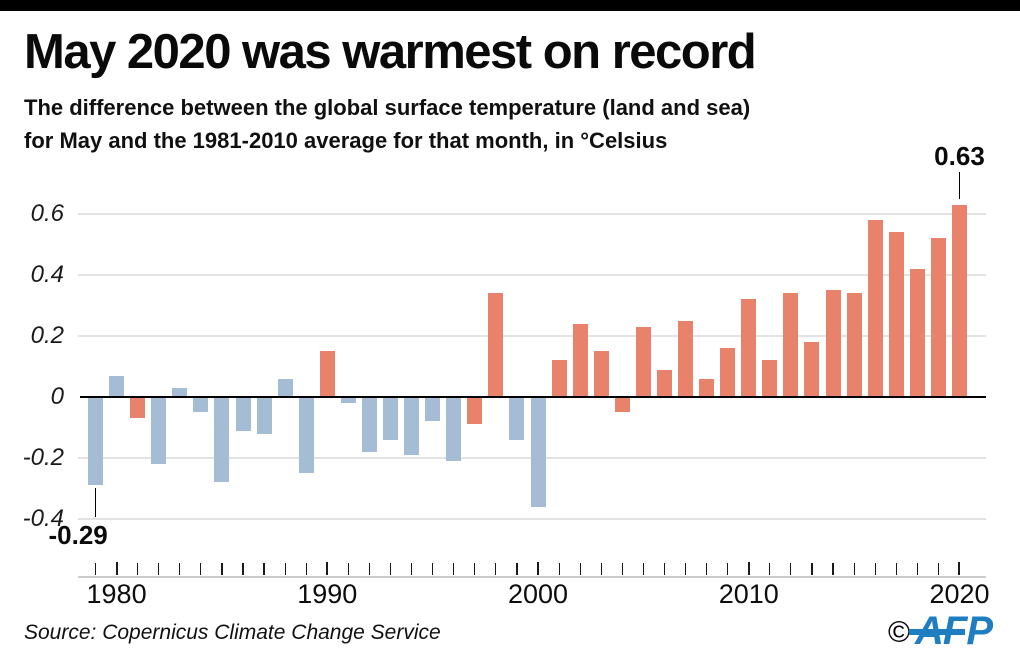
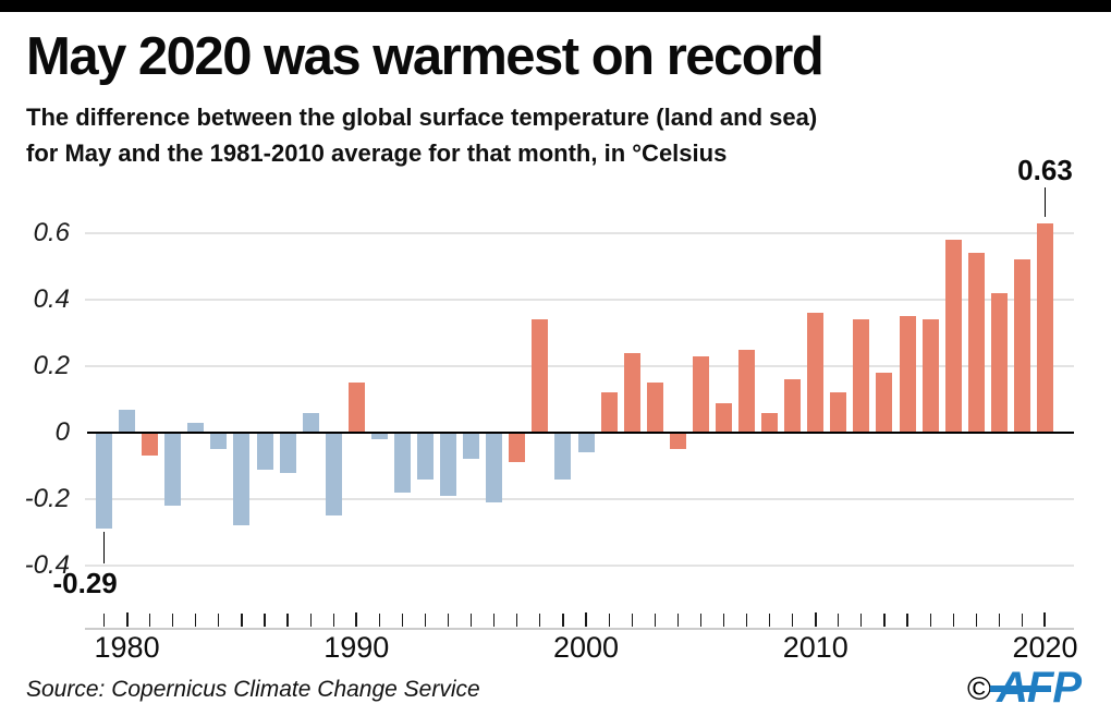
2000: -0.36 -> -0.06
2010: 0.32 -> 0.36
